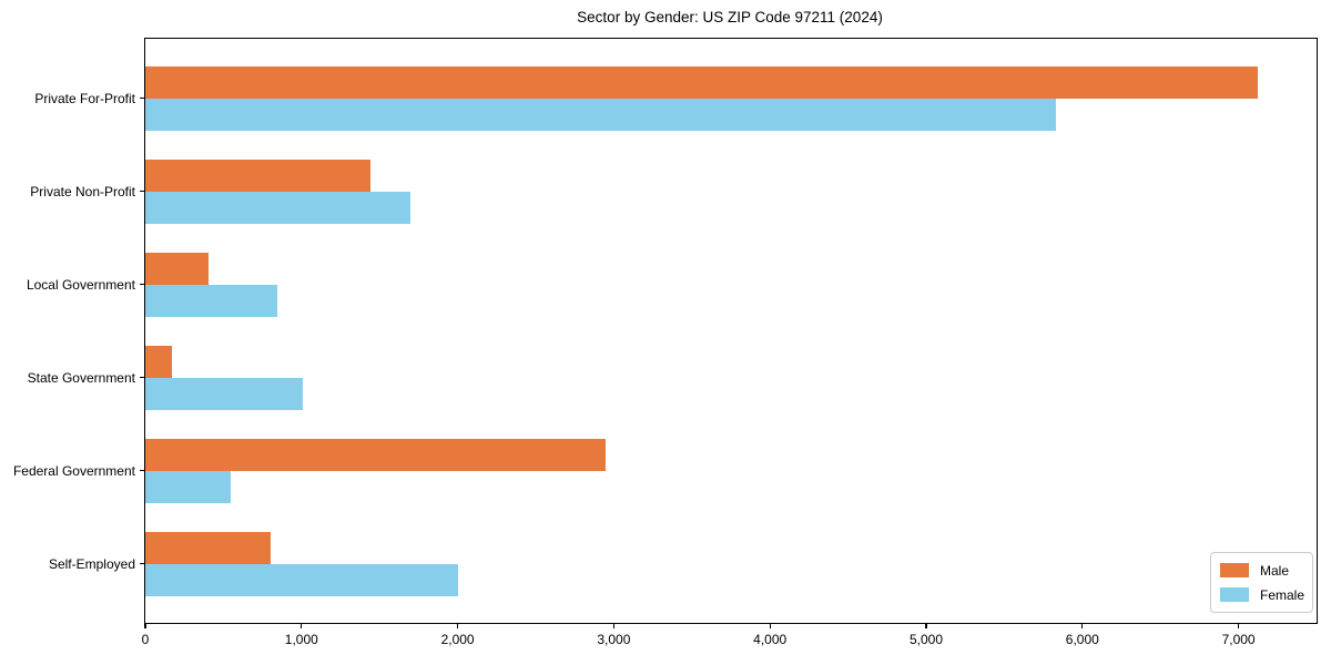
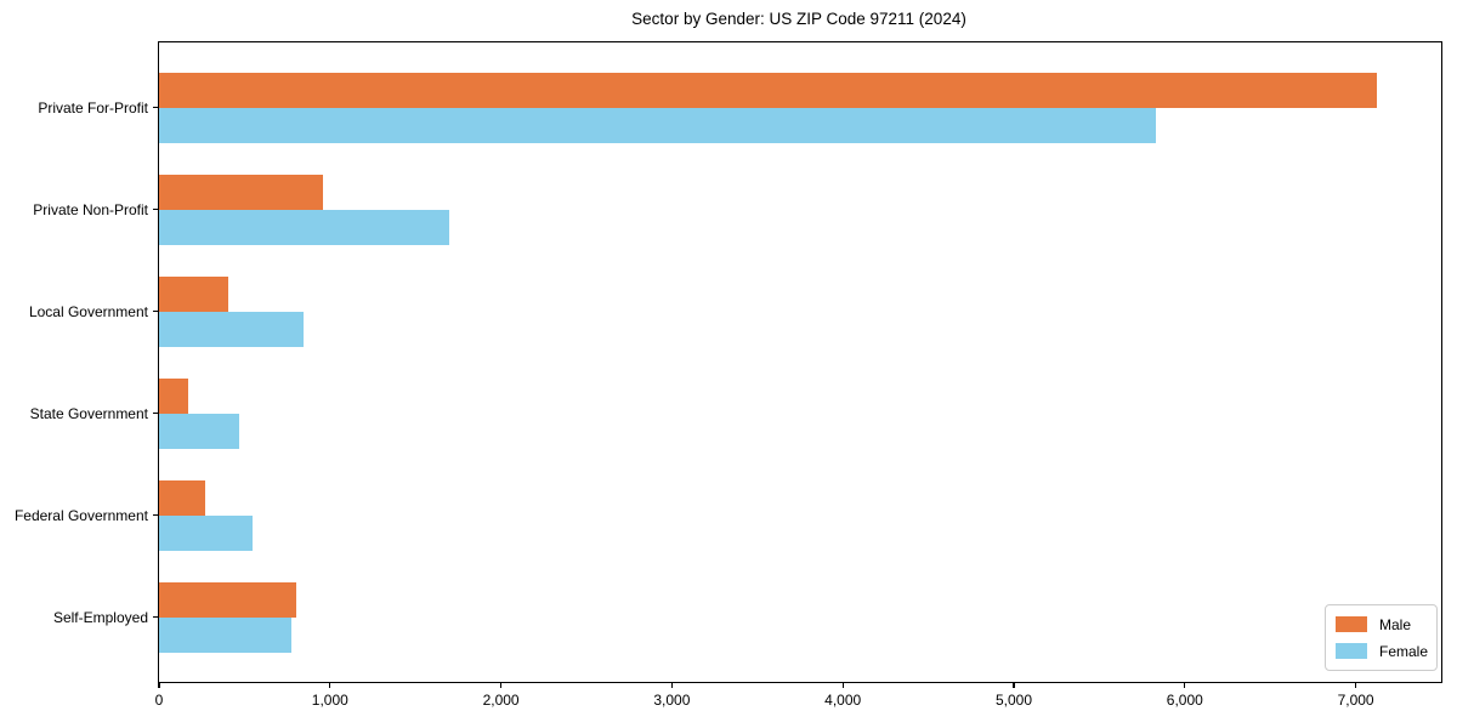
Male/Private Non-Profit: 1440 -> 960
Female/State Government: 1010 -> 460
Male/Federal Government: 2950 -> 270
Female/Self-Employed: 2000 -> 780
